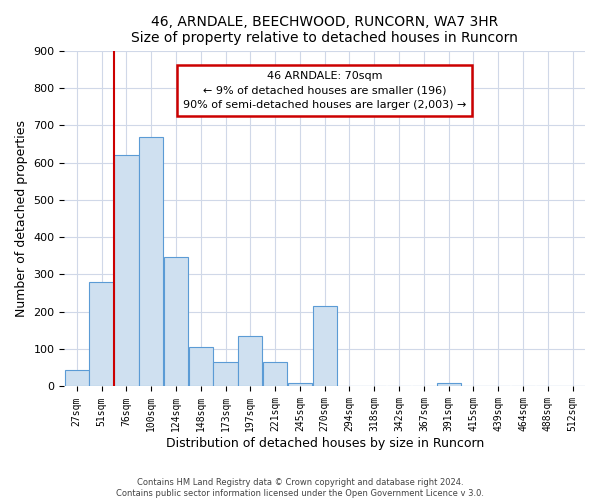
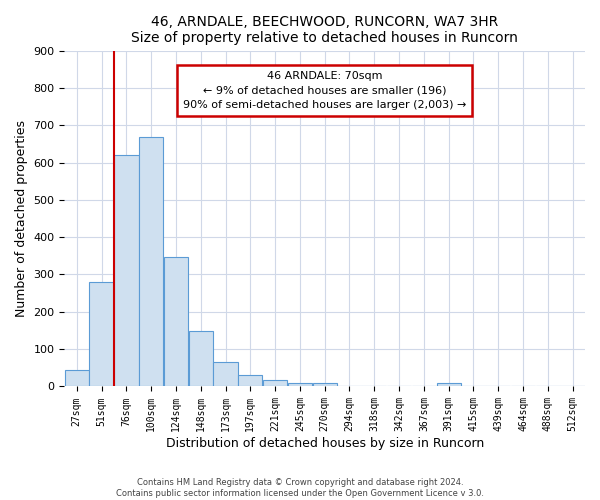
148sqm: 105 -> 148
197sqm: 135 -> 30
221sqm: 65 -> 18
270sqm: 215 -> 8
